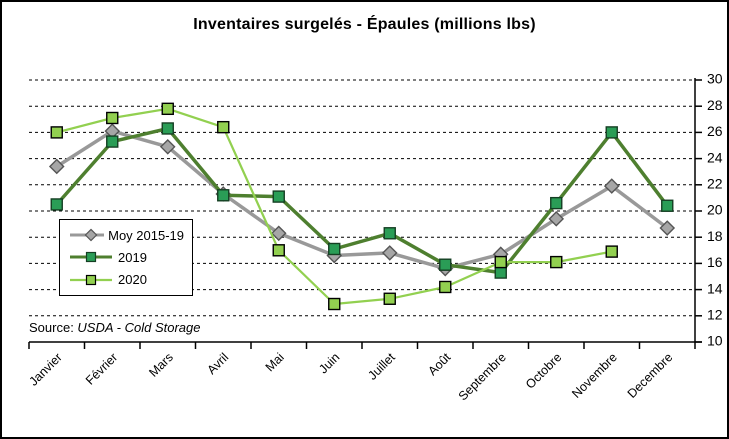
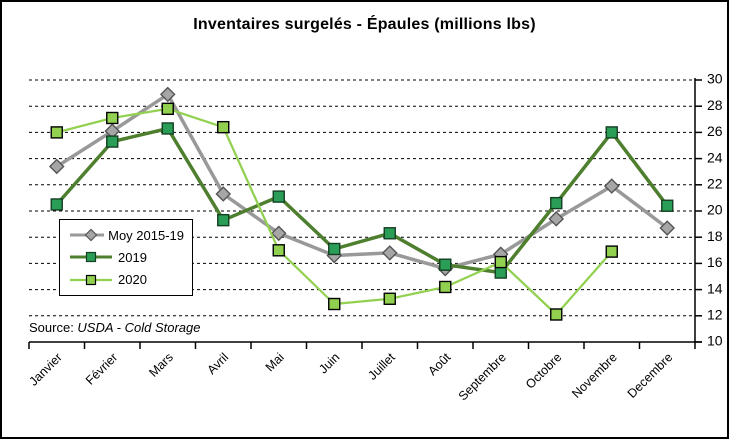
Moy 2015-19/Mars: 24.9 -> 28.9
2019/Avril: 21.2 -> 19.3
2020/Octobre: 16.1 -> 12.1
